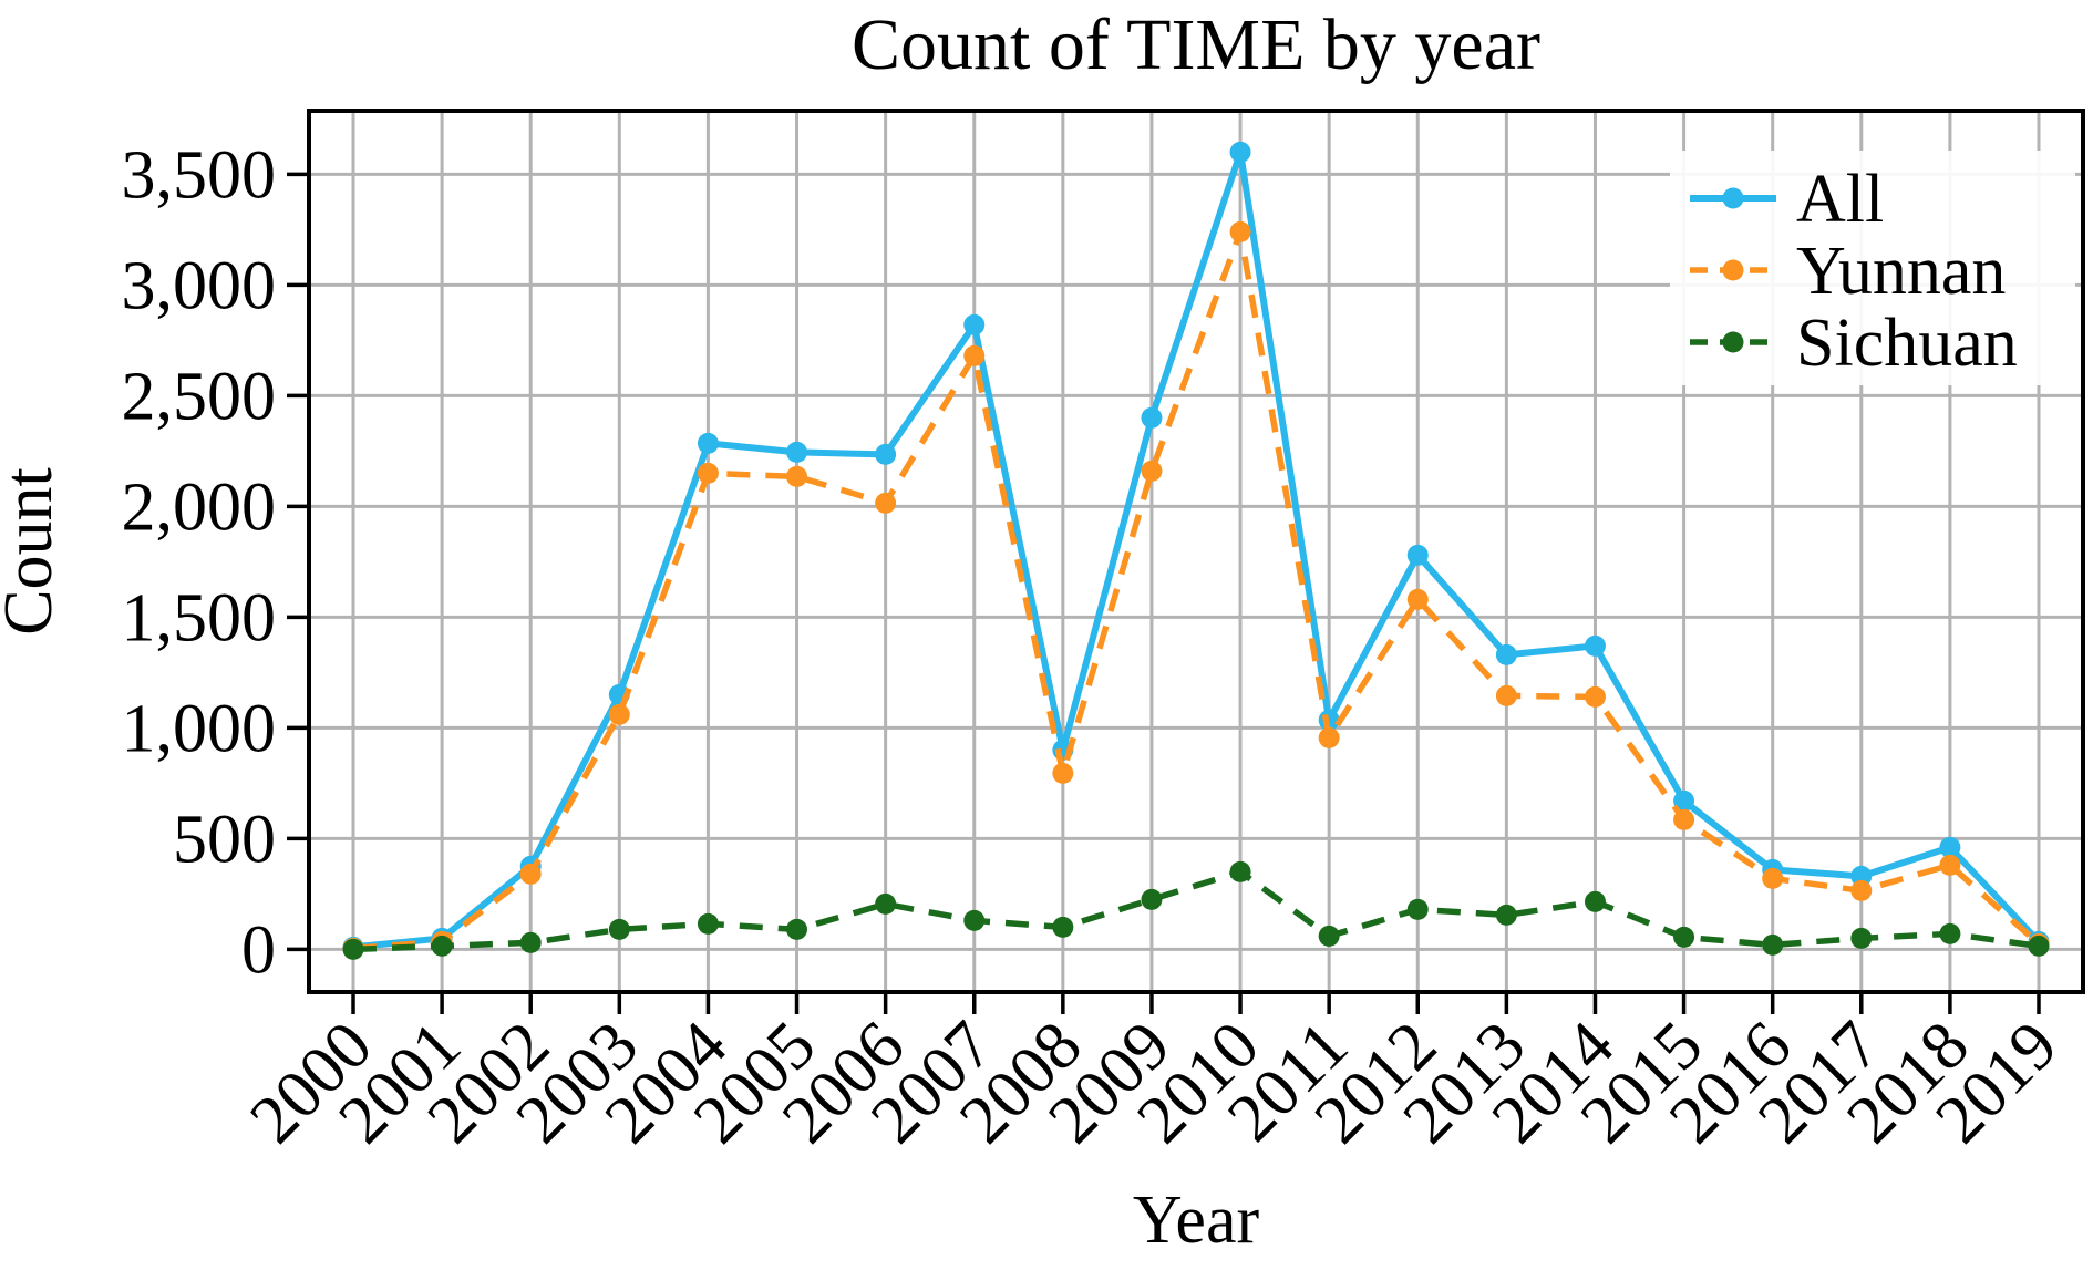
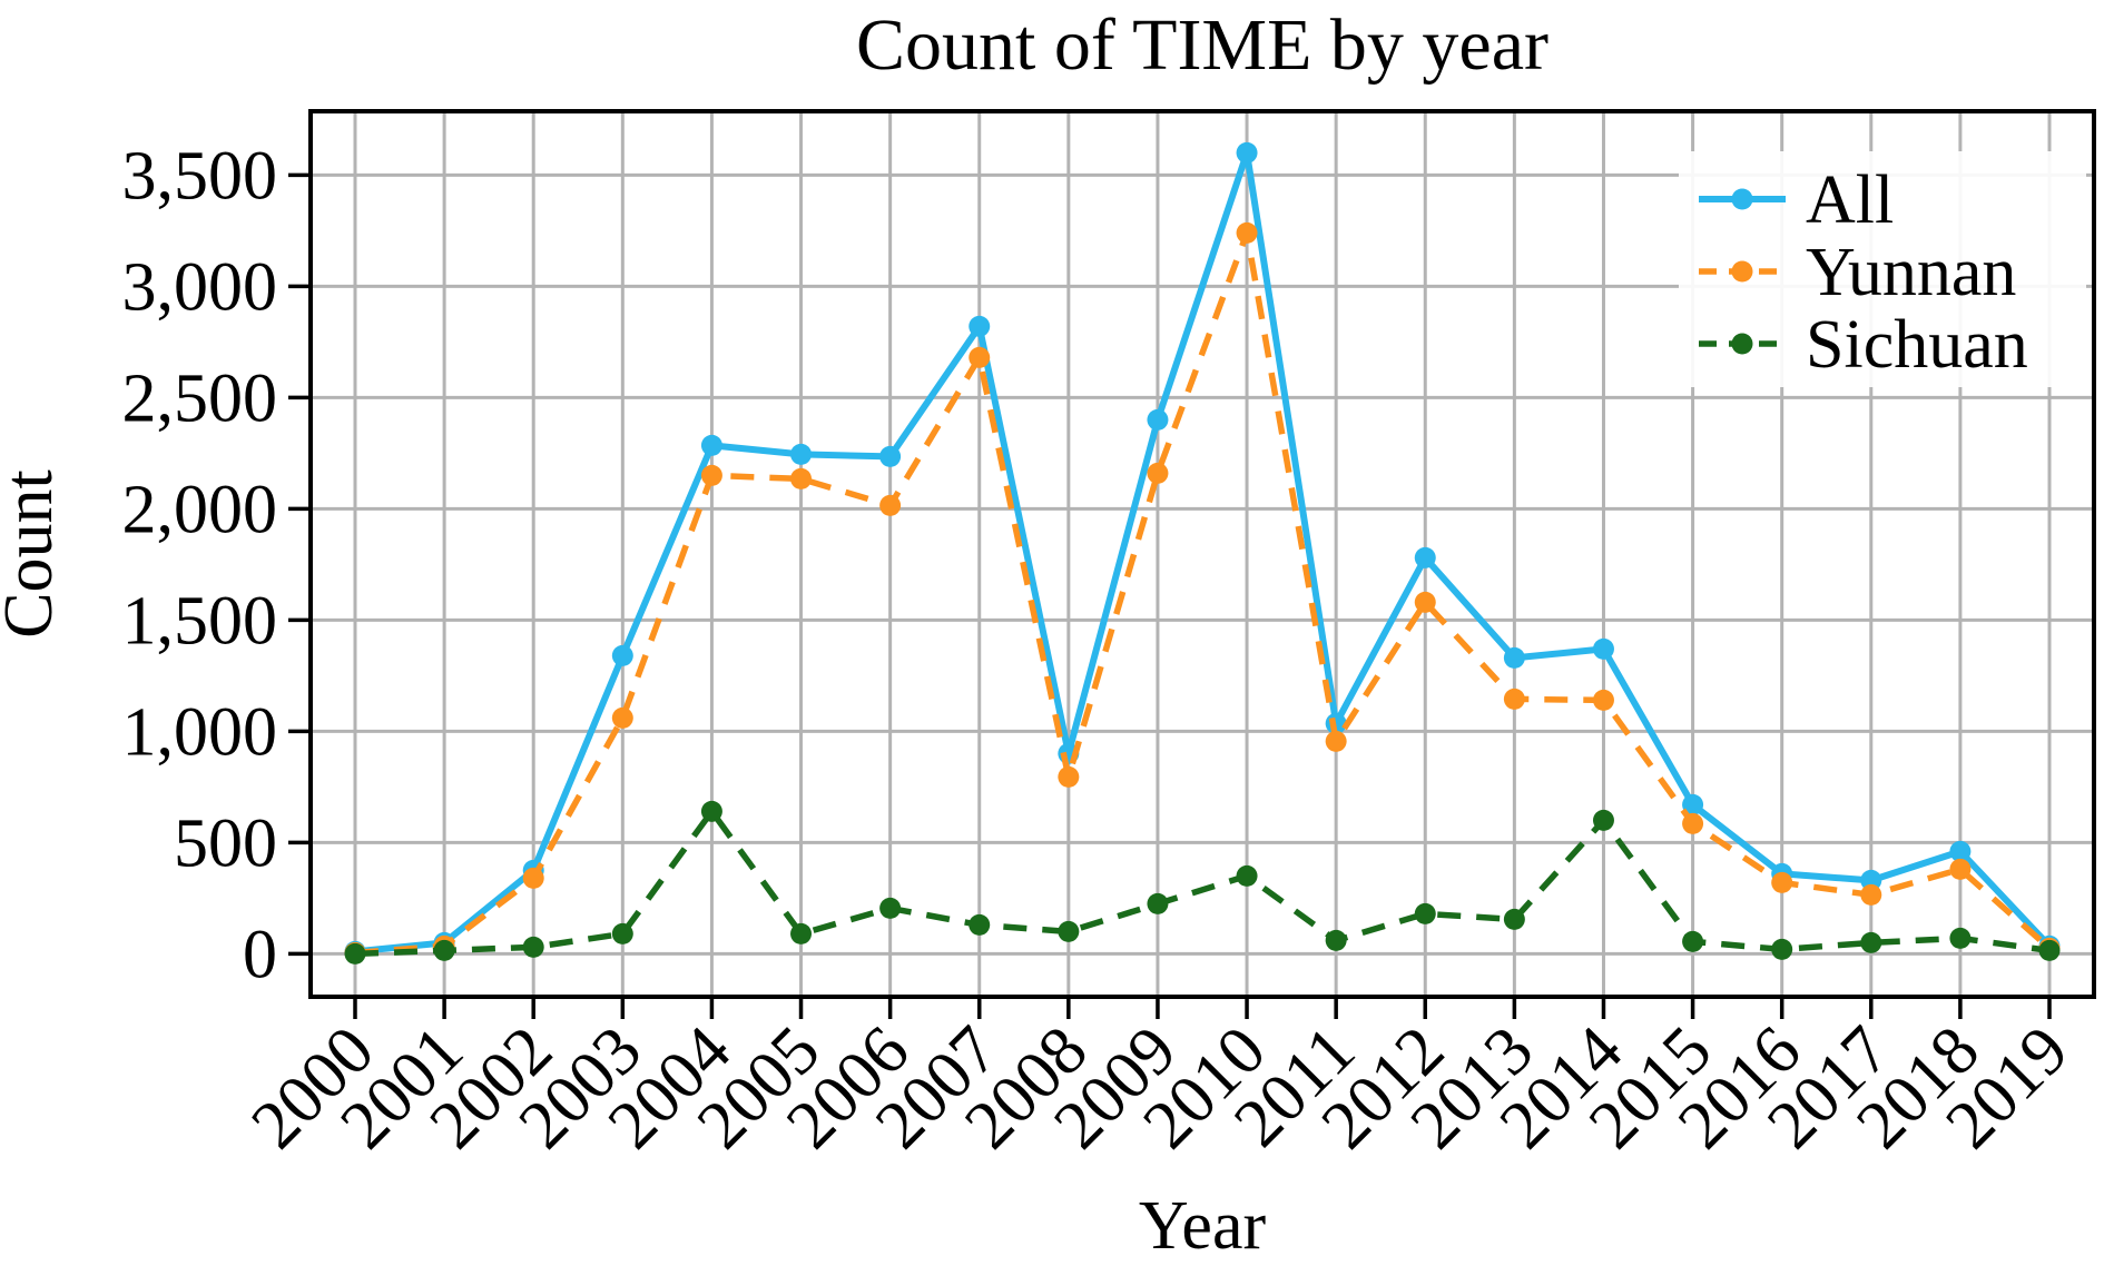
All/2003: 1150 -> 1340
Sichuan/2004: 120 -> 640
Sichuan/2014: 220 -> 600
